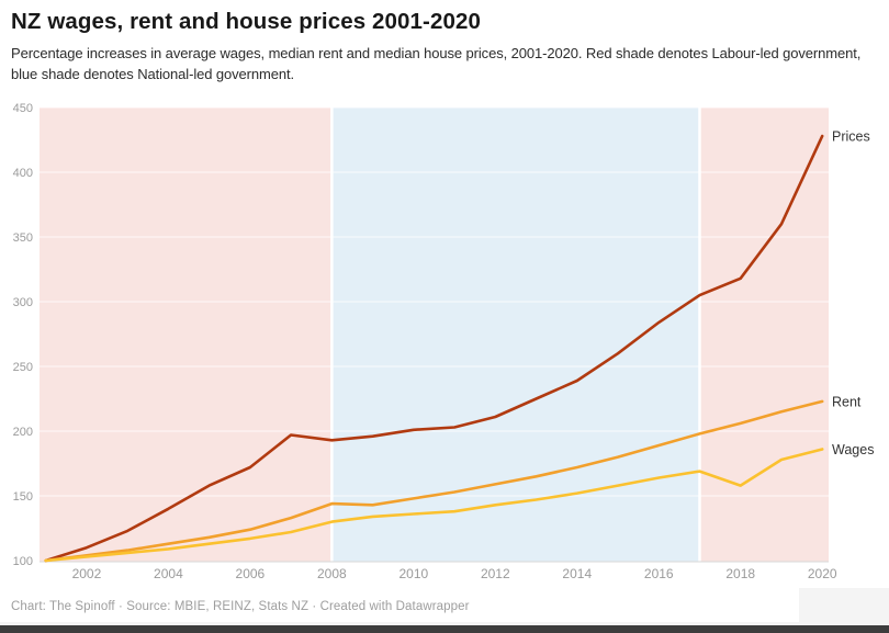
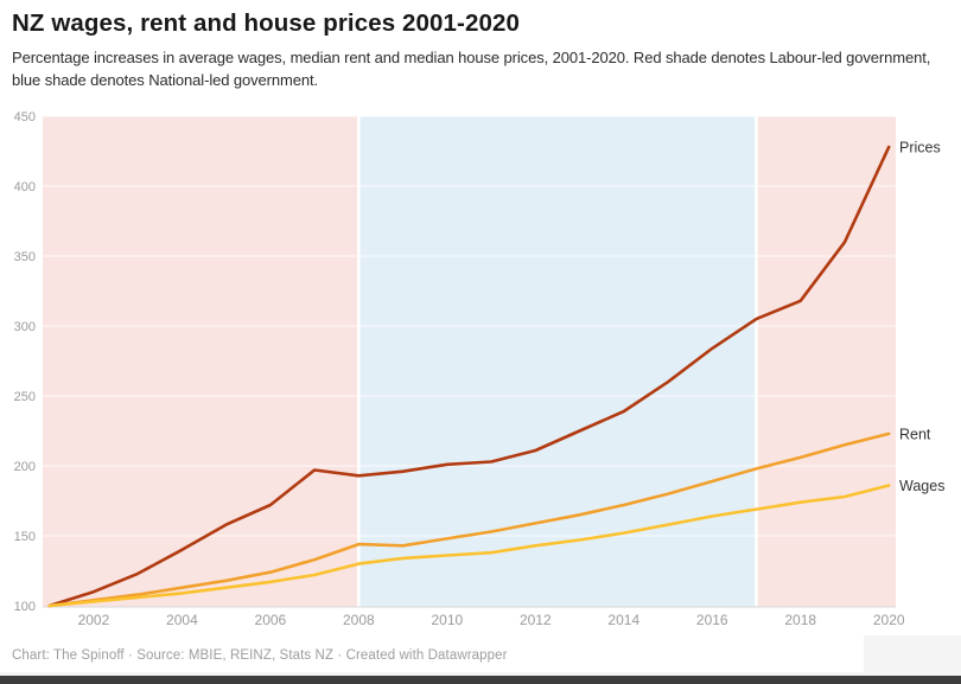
Wages/2018: 158 -> 174
